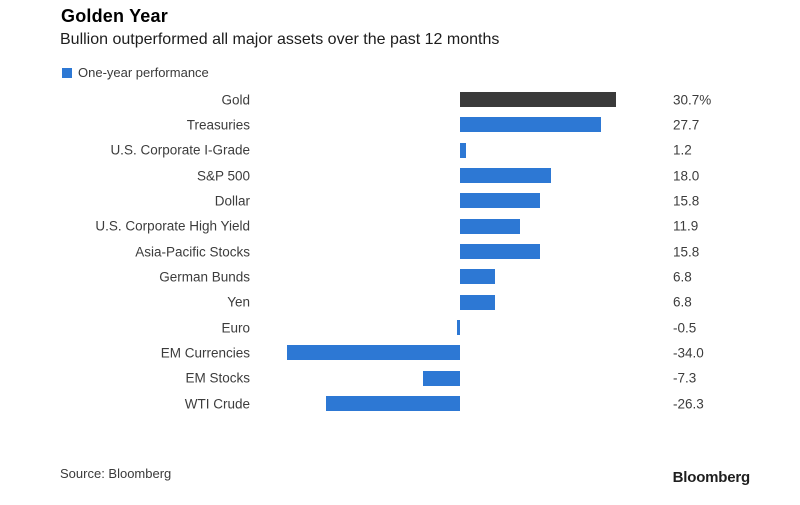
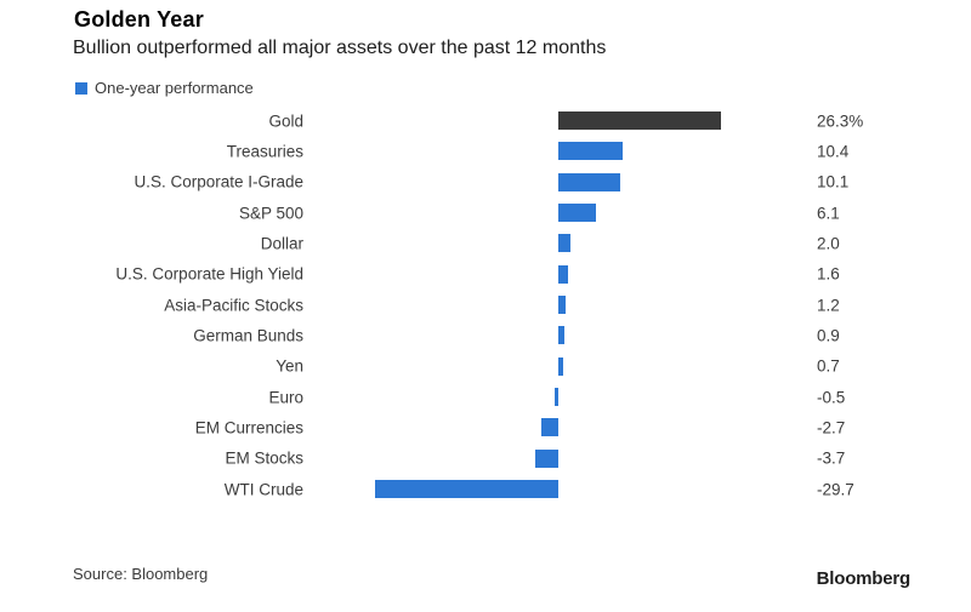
Gold: 30.7% -> 26.3%
Treasuries: 27.7 -> 10.4
U.S. Corporate I-Grade: 1.2 -> 10.1
S&P 500: 18.0 -> 6.1
Dollar: 15.8 -> 2.0
U.S. Corporate High Yield: 11.9 -> 1.6
Asia-Pacific Stocks: 15.8 -> 1.2
German Bunds: 6.8 -> 0.9
Yen: 6.8 -> 0.7
EM Currencies: -34.0 -> -2.7
EM Stocks: -7.3 -> -3.7
WTI Crude: -26.3 -> -29.7
